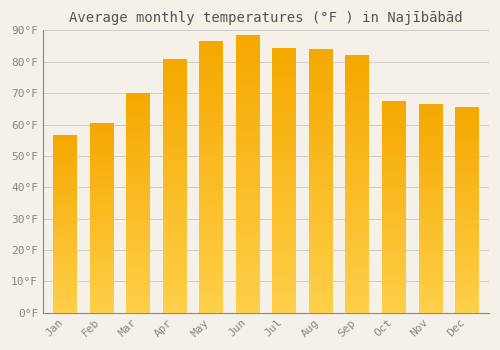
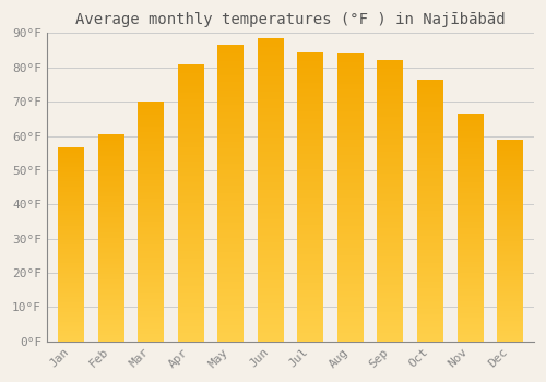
Oct: 67.5°F -> 76.5°F
Dec: 65.5°F -> 59.0°F
